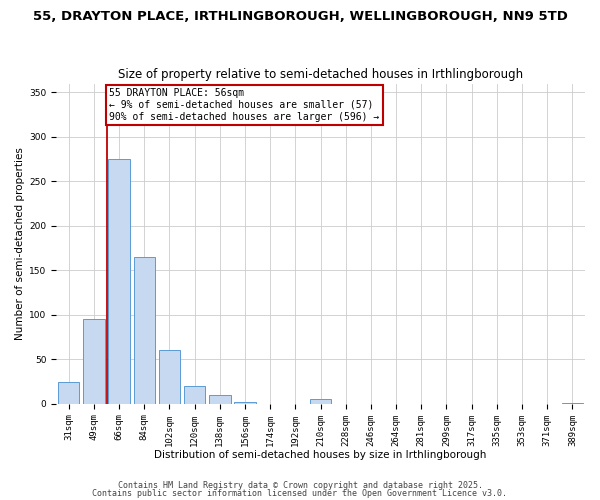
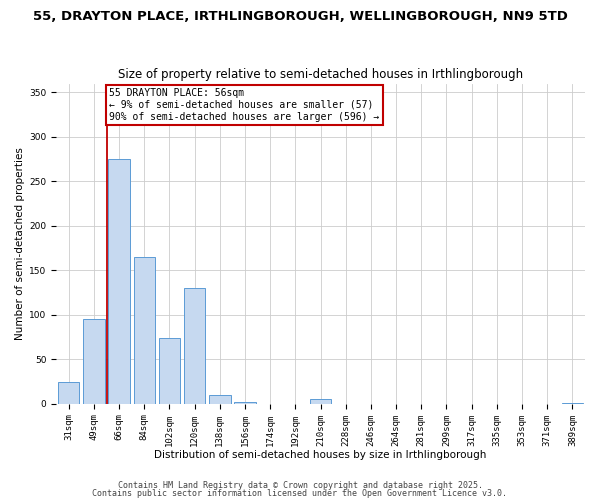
102sqm: 60 -> 74
120sqm: 20 -> 130
